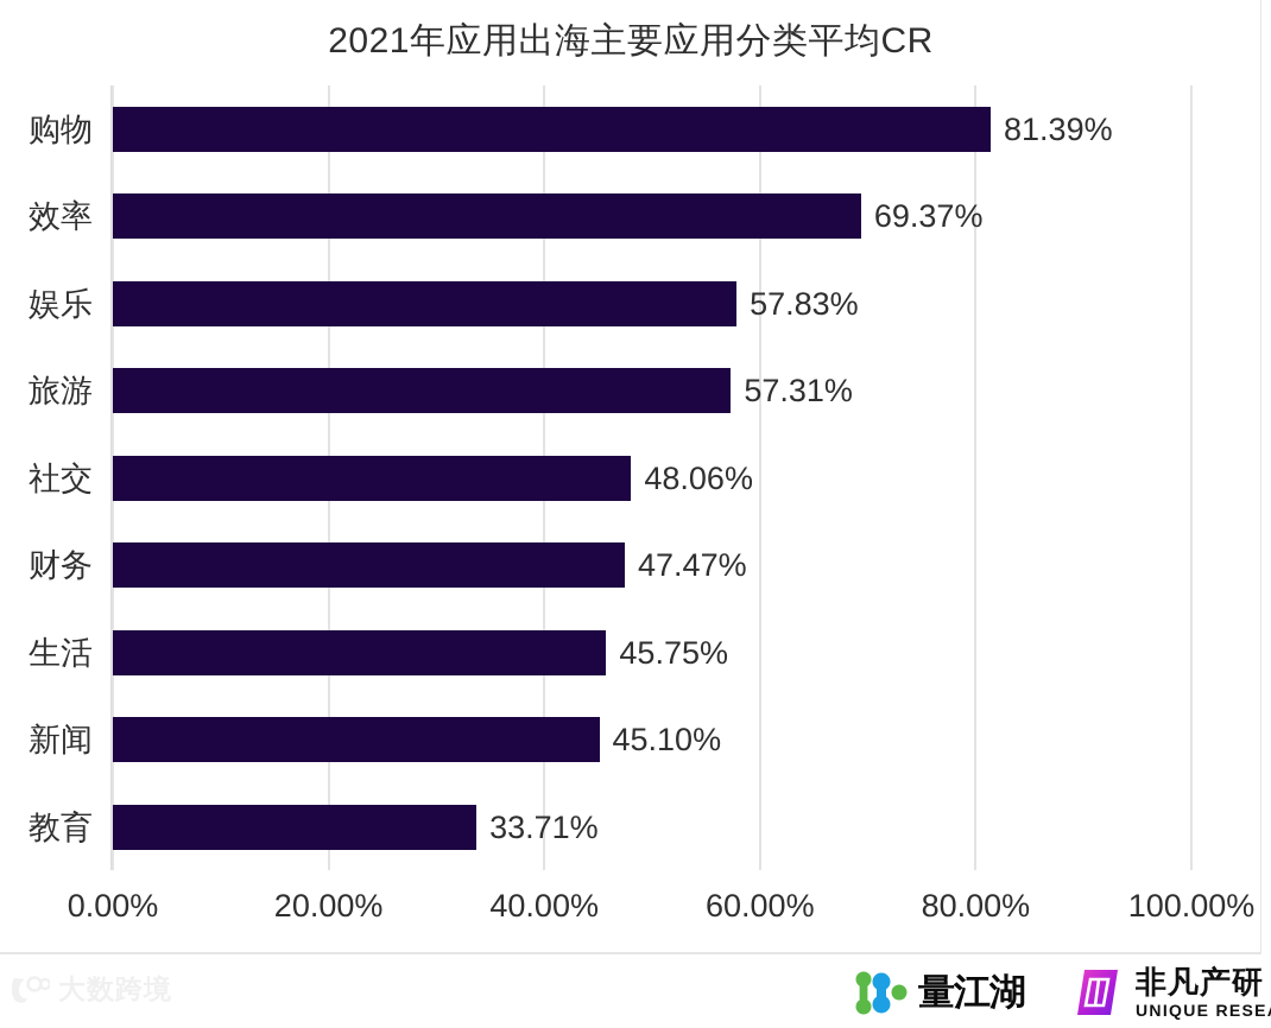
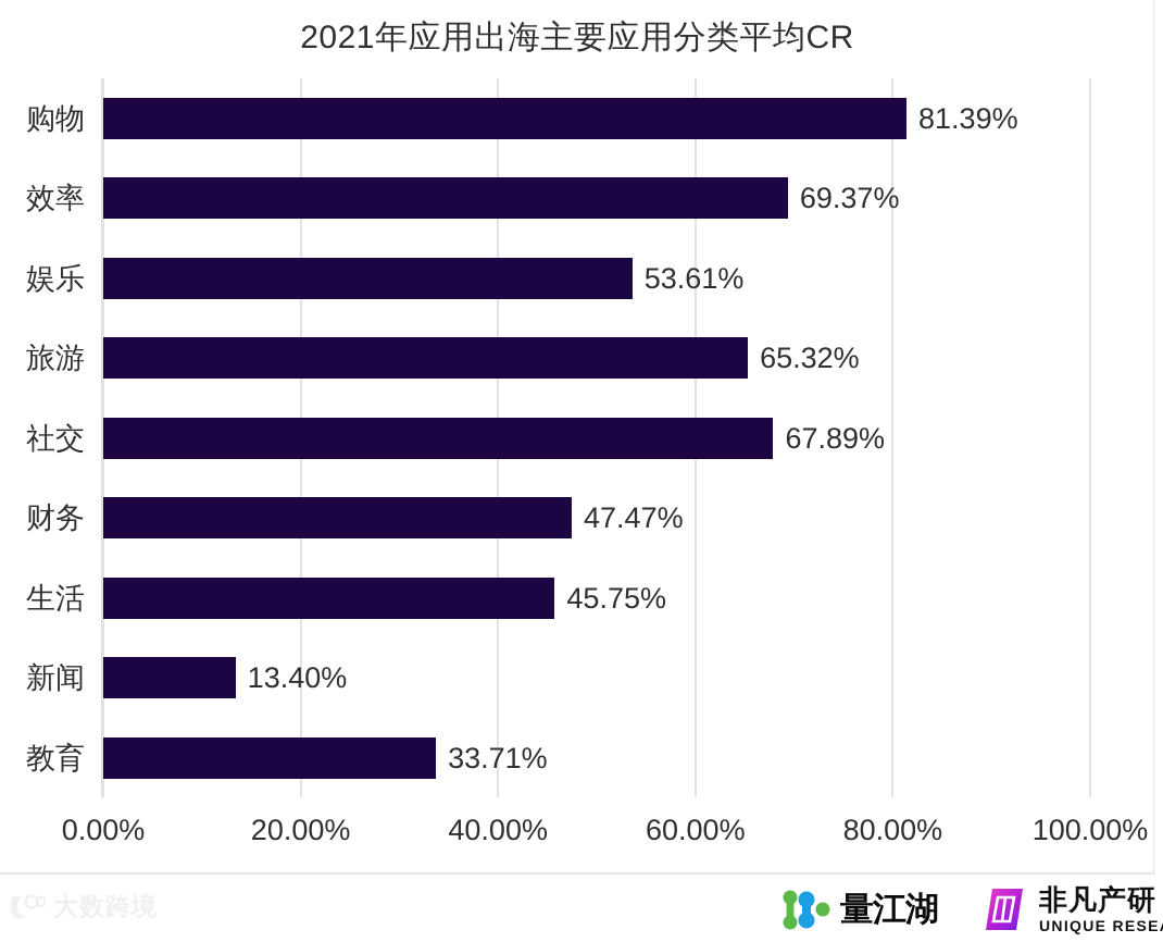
娱乐: 57.83% -> 53.61%
旅游: 57.31% -> 65.32%
社交: 48.06% -> 67.89%
新闻: 45.10% -> 13.40%
